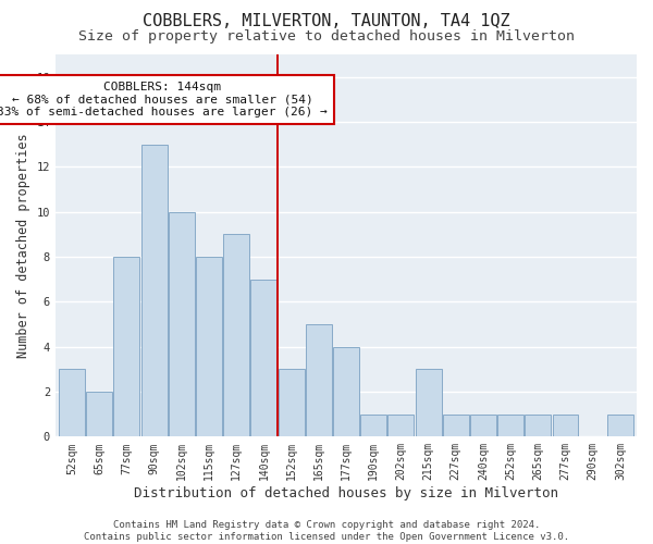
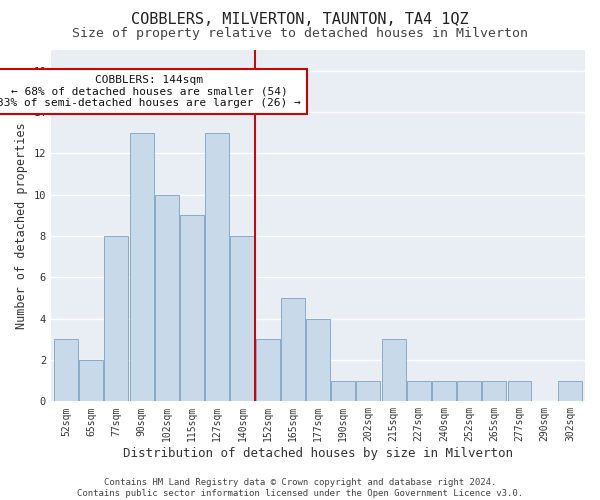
115sqm: 8 -> 9
127sqm: 9 -> 13
140sqm: 7 -> 8
